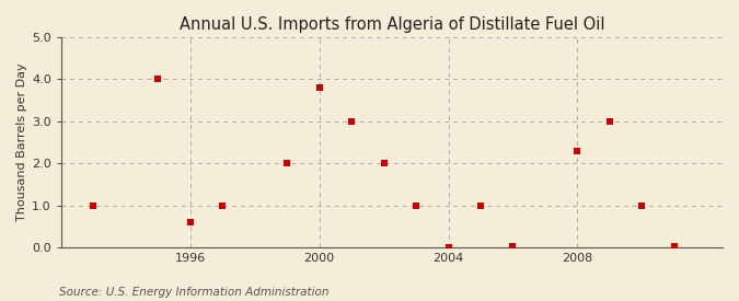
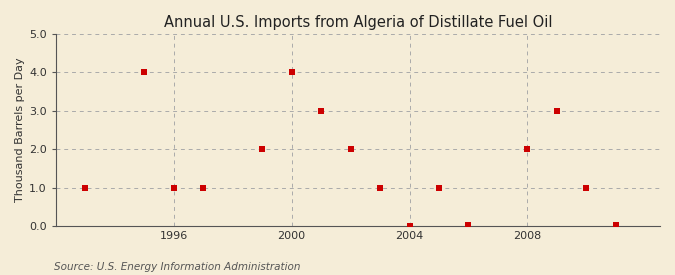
1996: 0.60 -> 1.00
2000: 3.80 -> 4.00
2008: 2.30 -> 2.00
